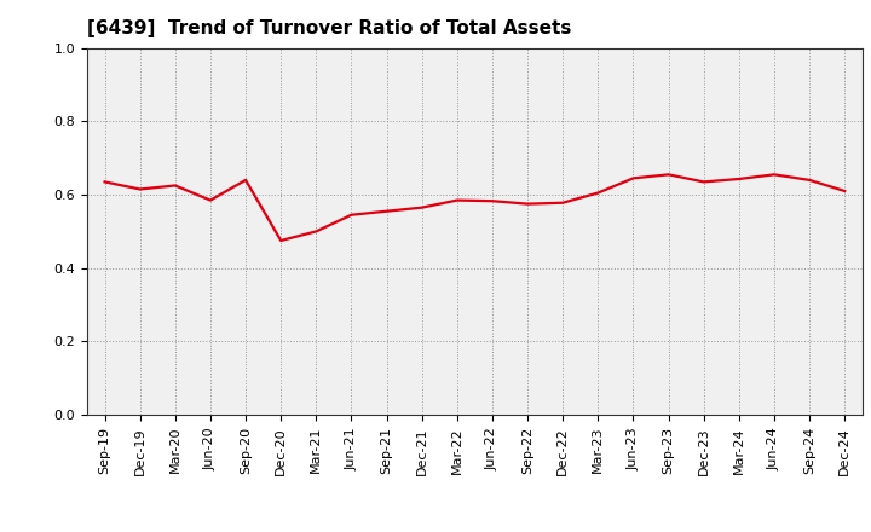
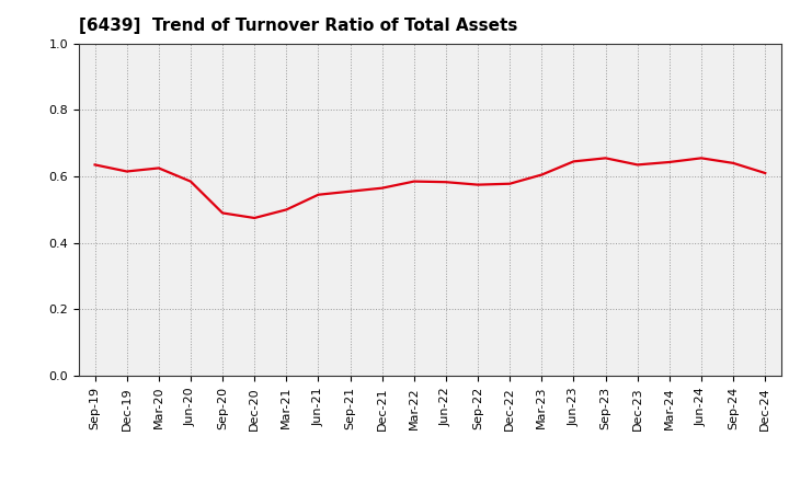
Sep-20: 0.640 -> 0.490
